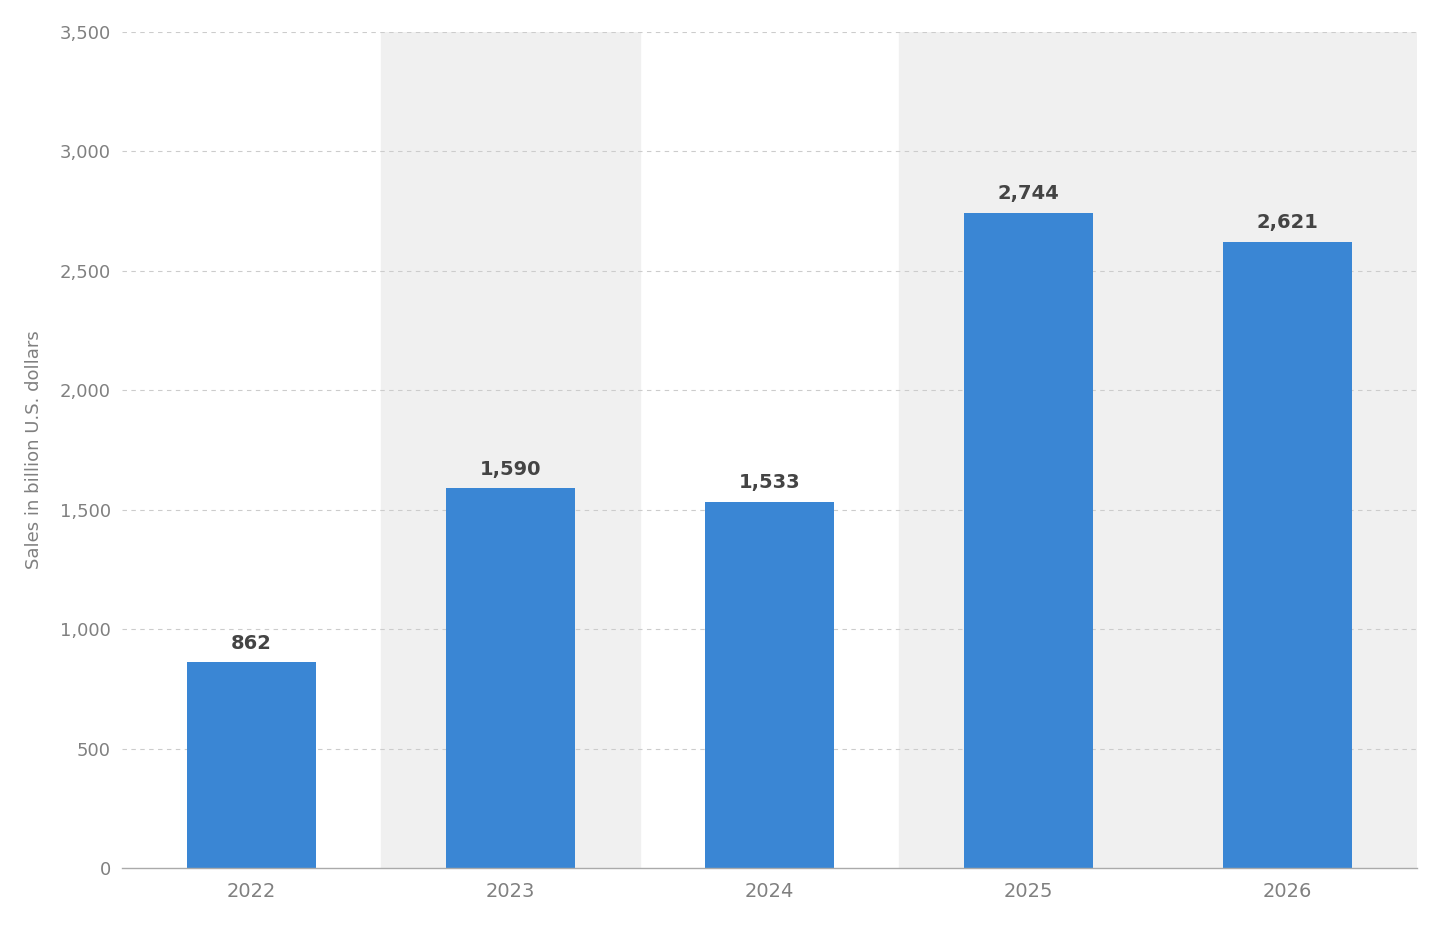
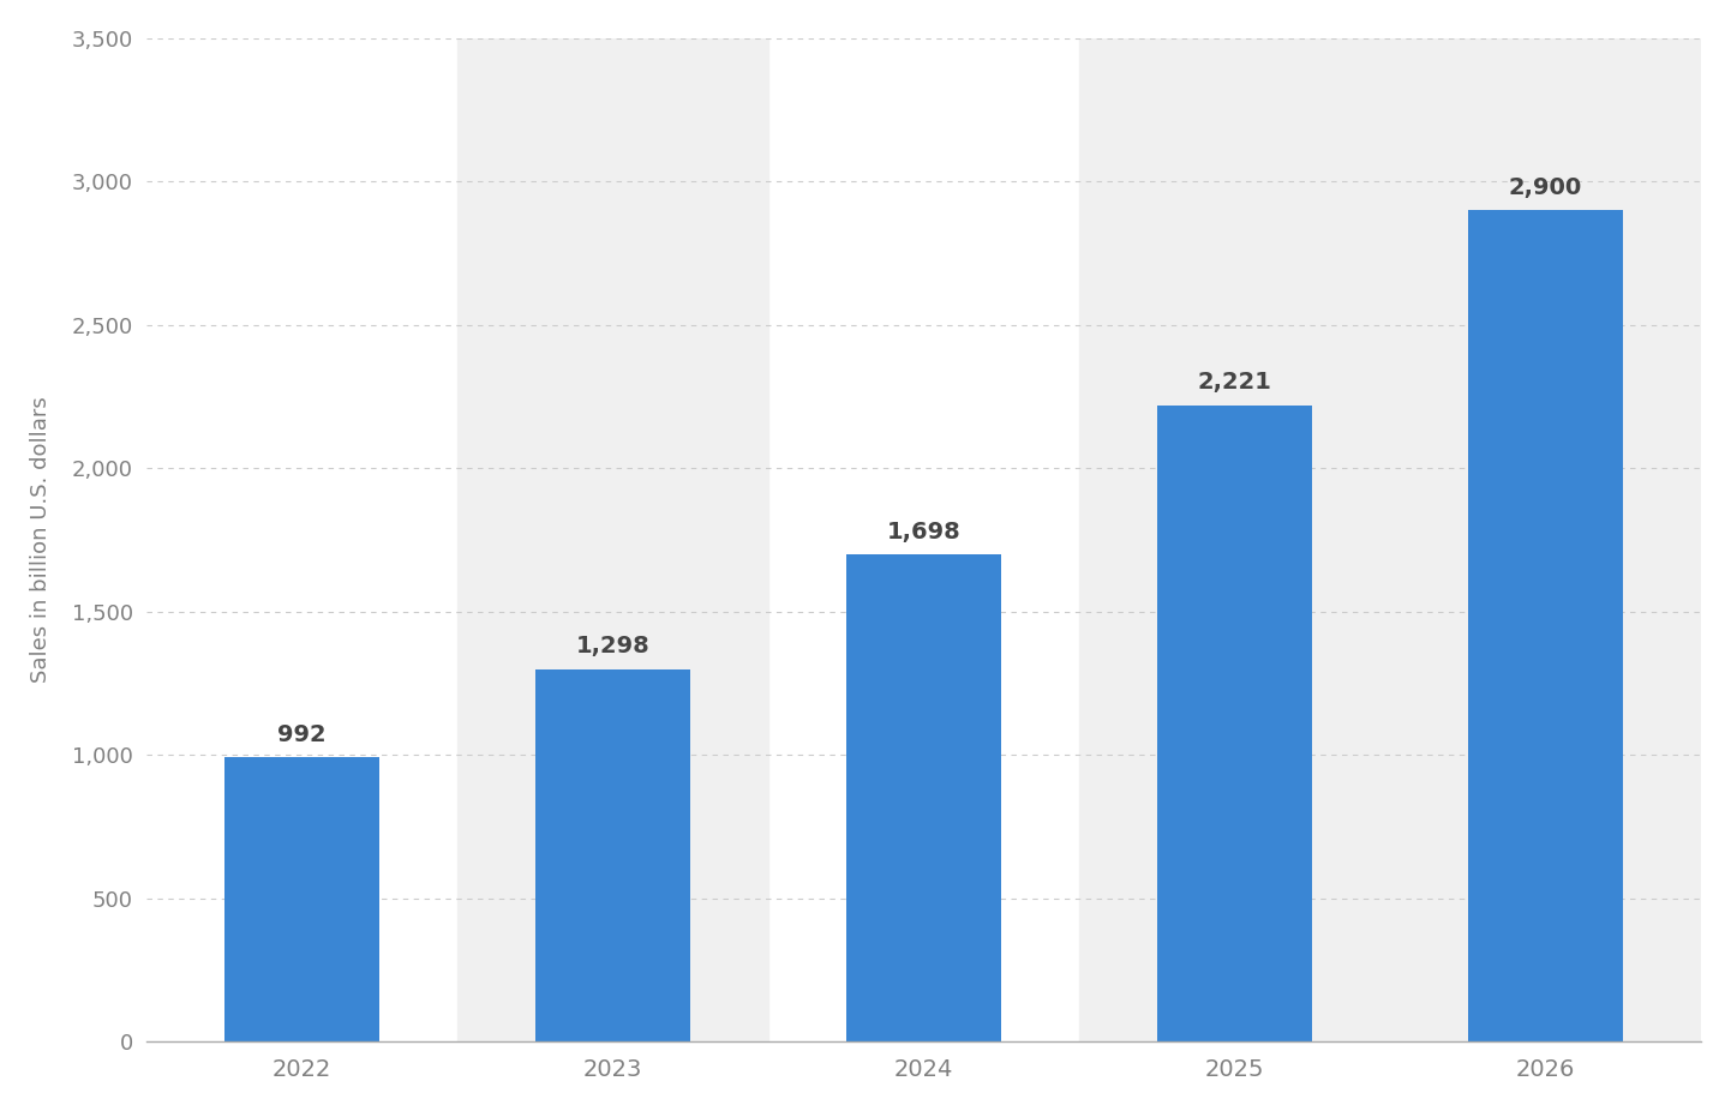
2022: 862 -> 992
2023: 1,590 -> 1,298
2024: 1,533 -> 1,698
2025: 2,744 -> 2,221
2026: 2,621 -> 2,900
